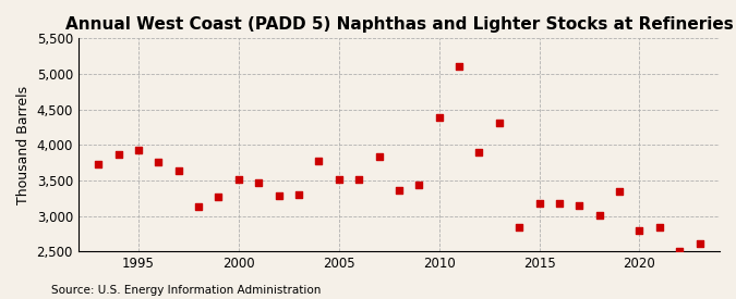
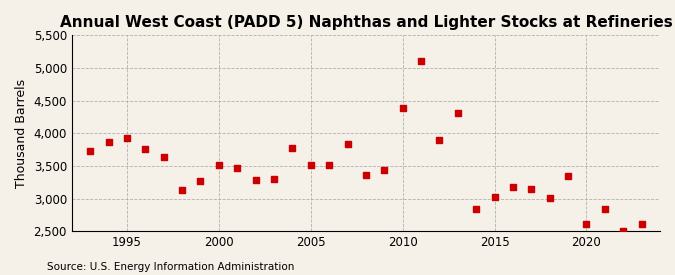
2015: 3,180 -> 3,020
2020: 2,800 -> 2,610
